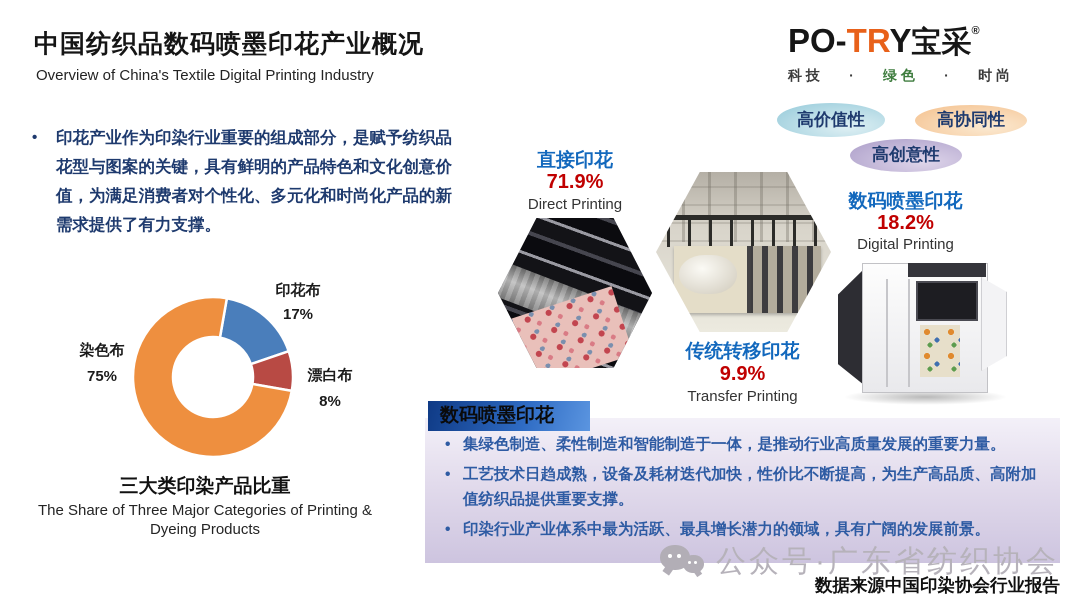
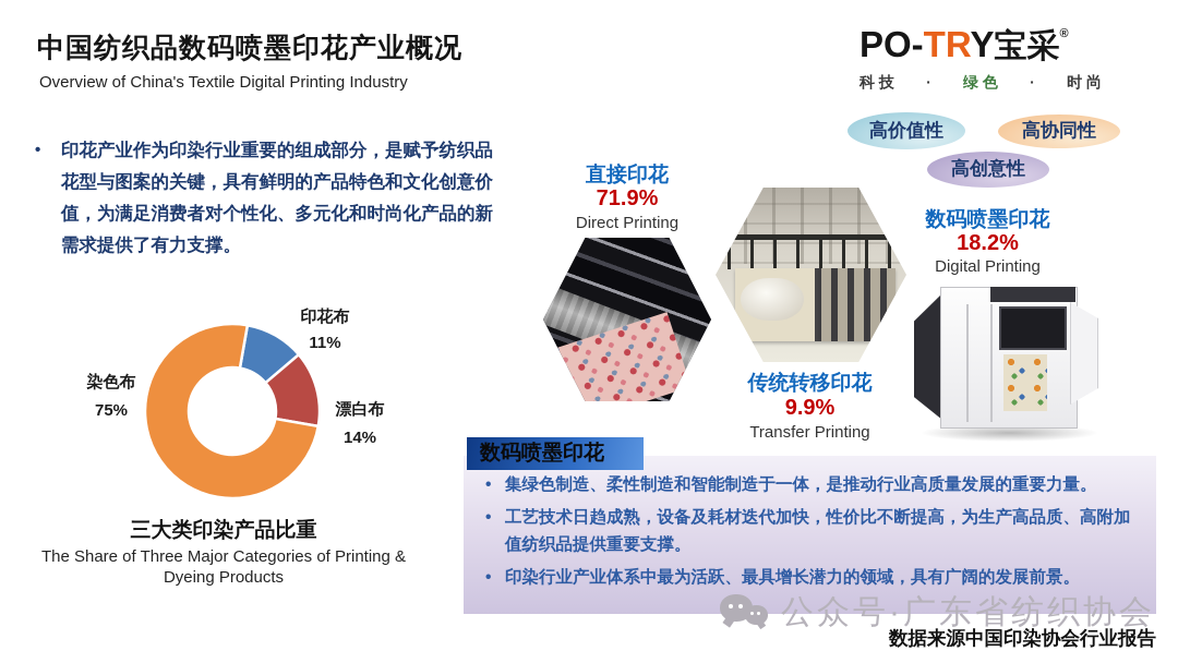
印花布: 17% -> 11%
漂白布: 8% -> 14%
